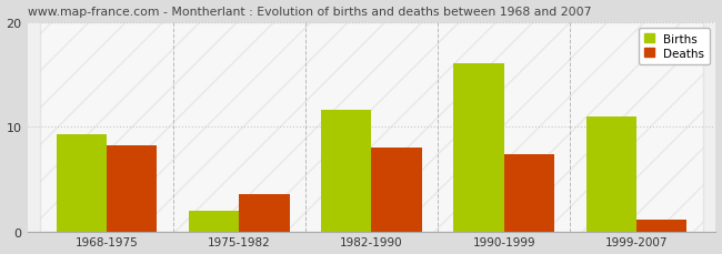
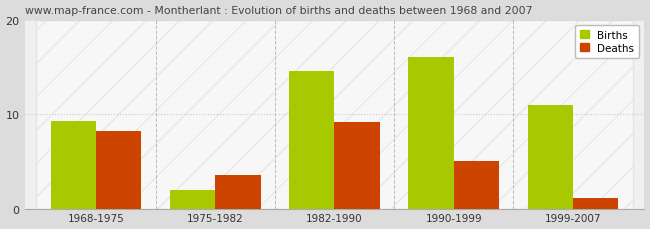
Births/1982-1990: 11.6 -> 14.5
Deaths/1982-1990: 8.0 -> 9.2
Deaths/1990-1999: 7.4 -> 5.0
